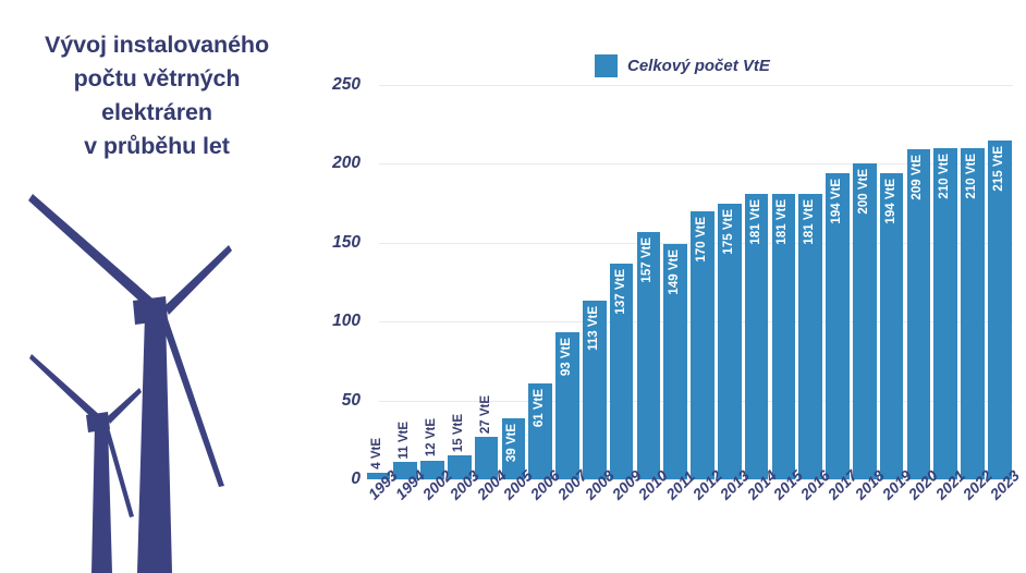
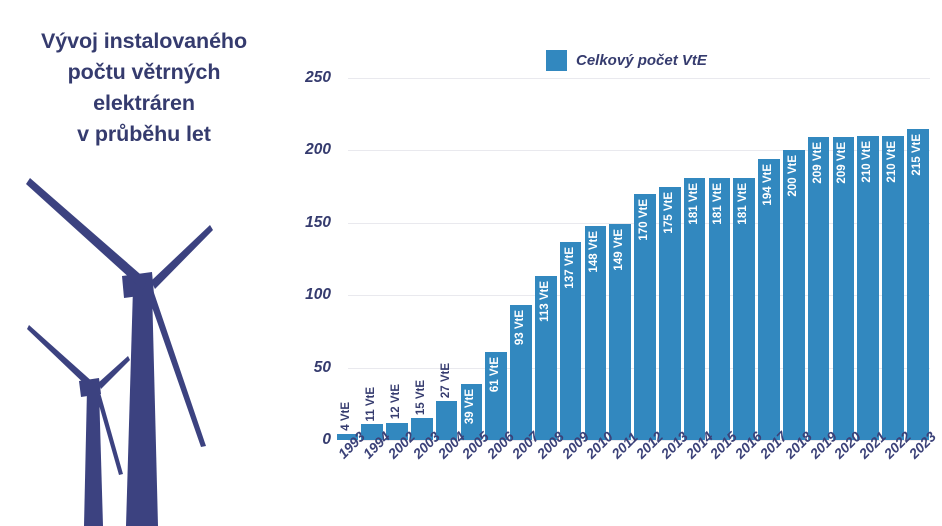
2010: 157 -> 148
2019: 194 -> 209
